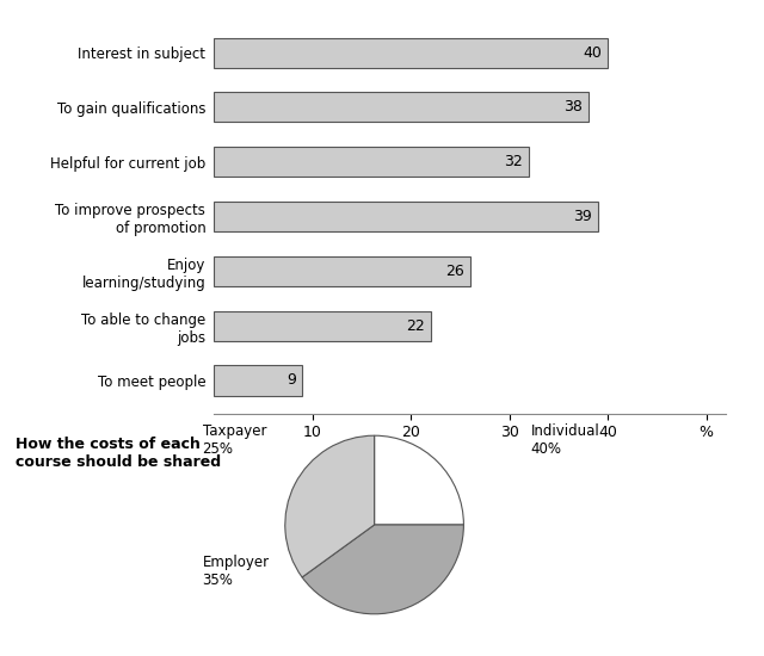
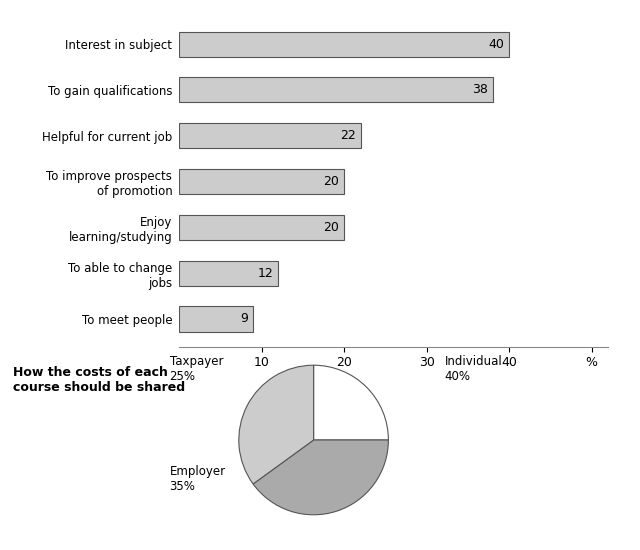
Helpful for current job: 32 -> 22
To improve prospects of promotion: 39 -> 20
Enjoy learning/studying: 26 -> 20
To able to change jobs: 22 -> 12
